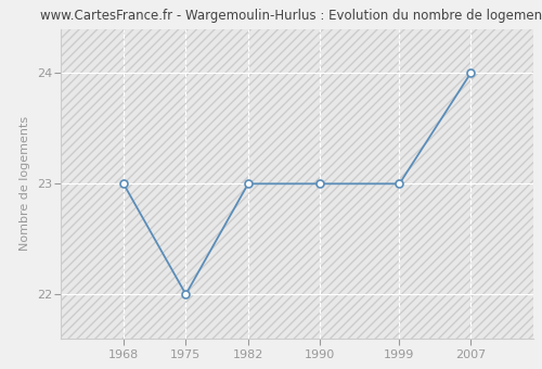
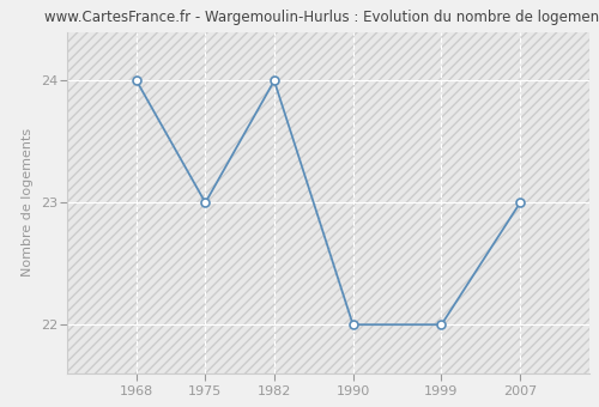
1968: 23 -> 24
1975: 22 -> 23
1982: 23 -> 24
1990: 23 -> 22
1999: 23 -> 22
2007: 24 -> 23
